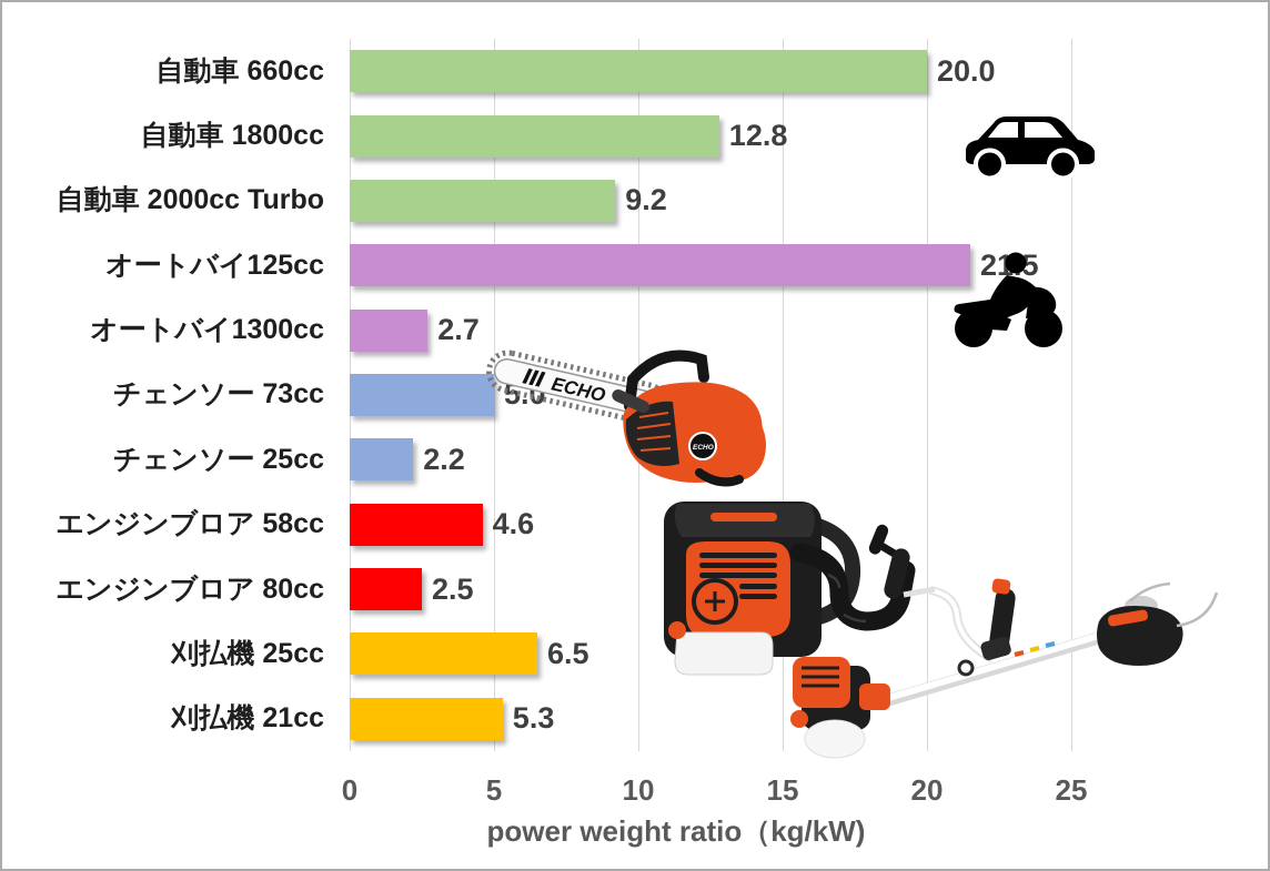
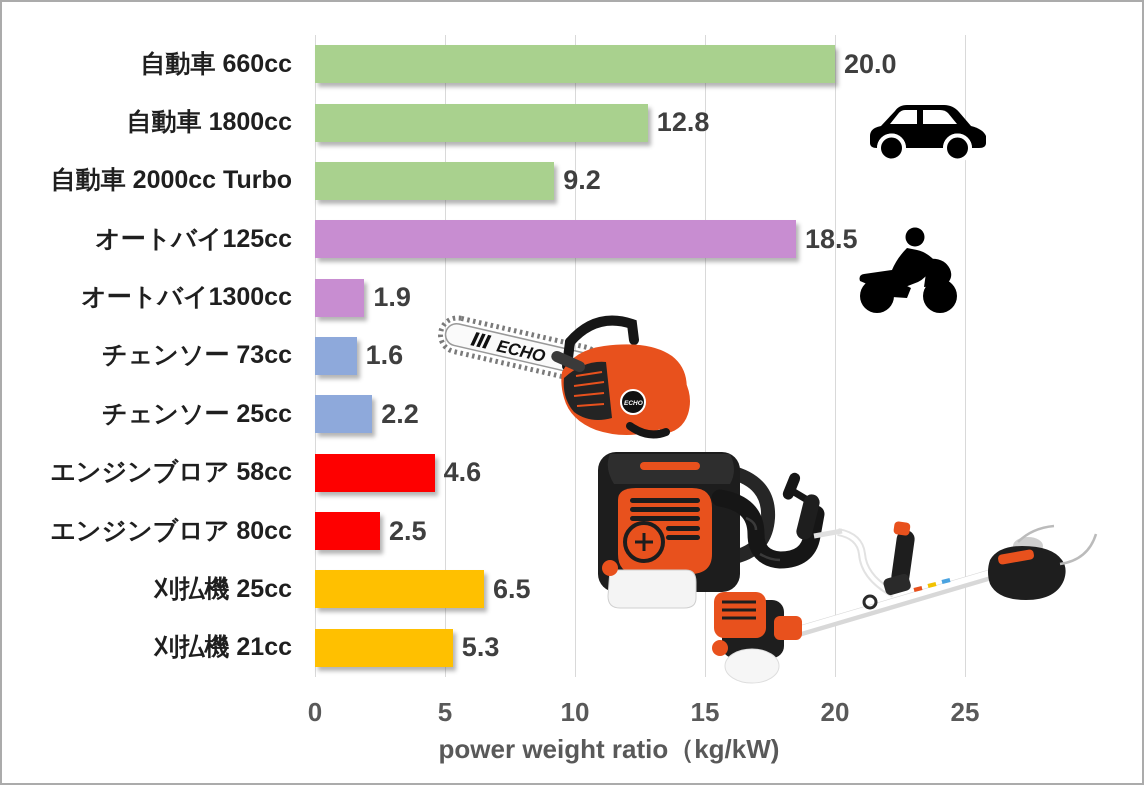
オートバイ125cc: 21.5 -> 18.5
オートバイ1300cc: 2.7 -> 1.9
チェンソー 73cc: 5.0 -> 1.6
